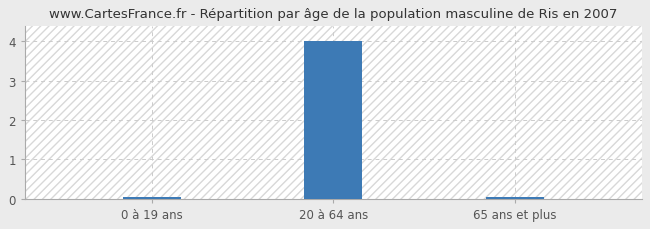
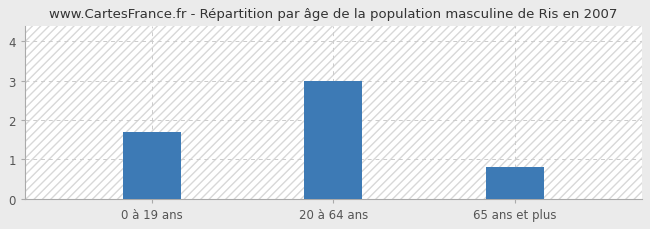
0 à 19 ans: 0.04 -> 1.70
20 à 64 ans: 4.00 -> 3.00
65 ans et plus: 0.04 -> 0.80
